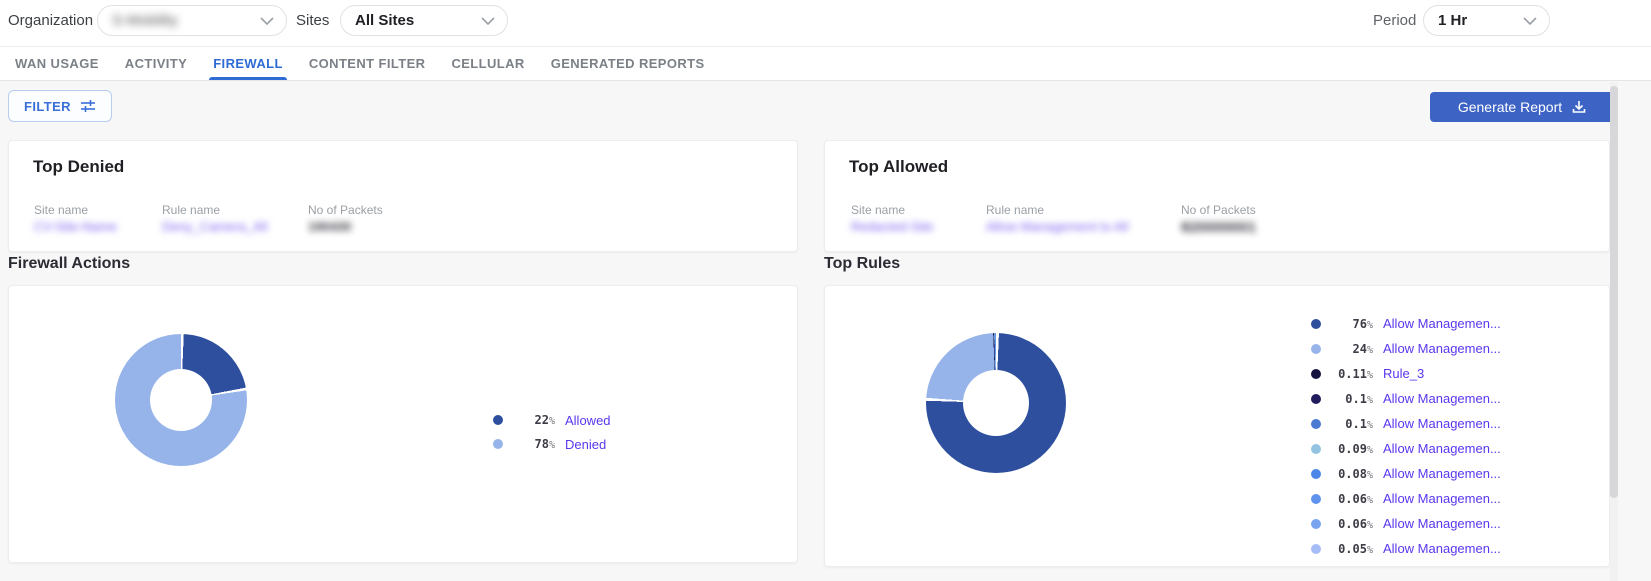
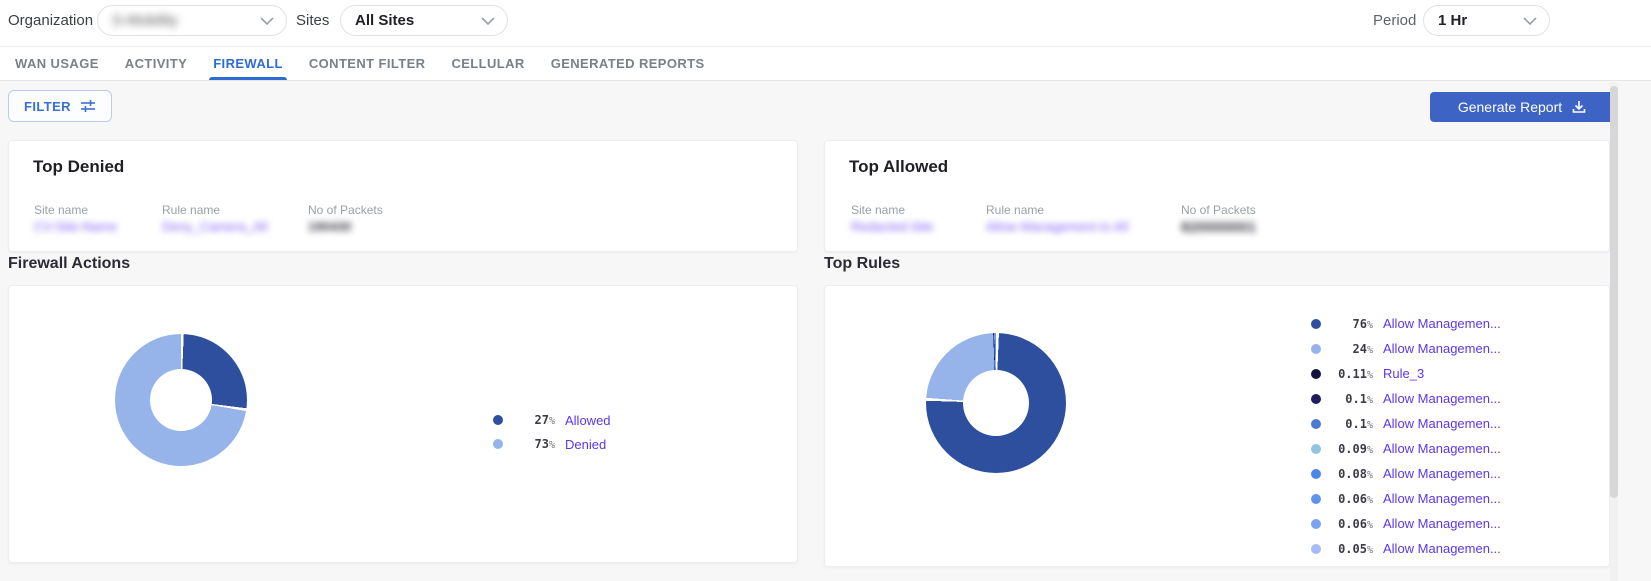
Firewall Actions/Allowed: 22 -> 27
Firewall Actions/Denied: 78 -> 73
